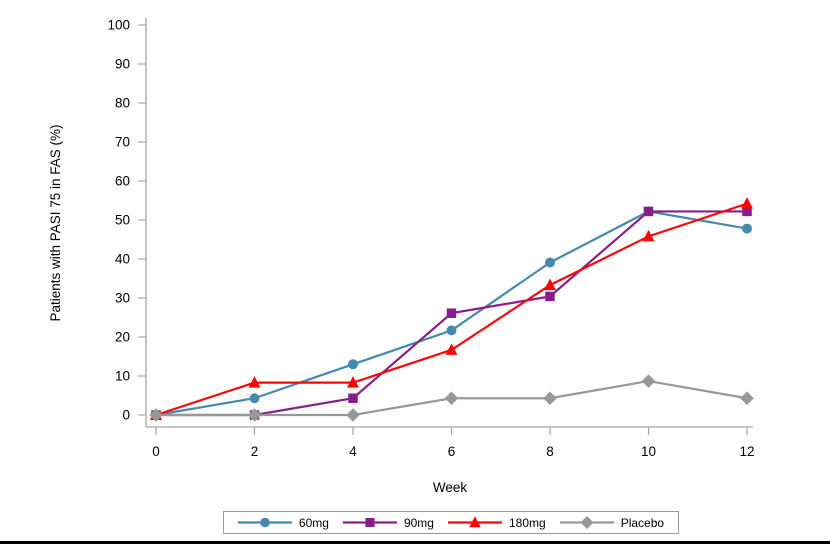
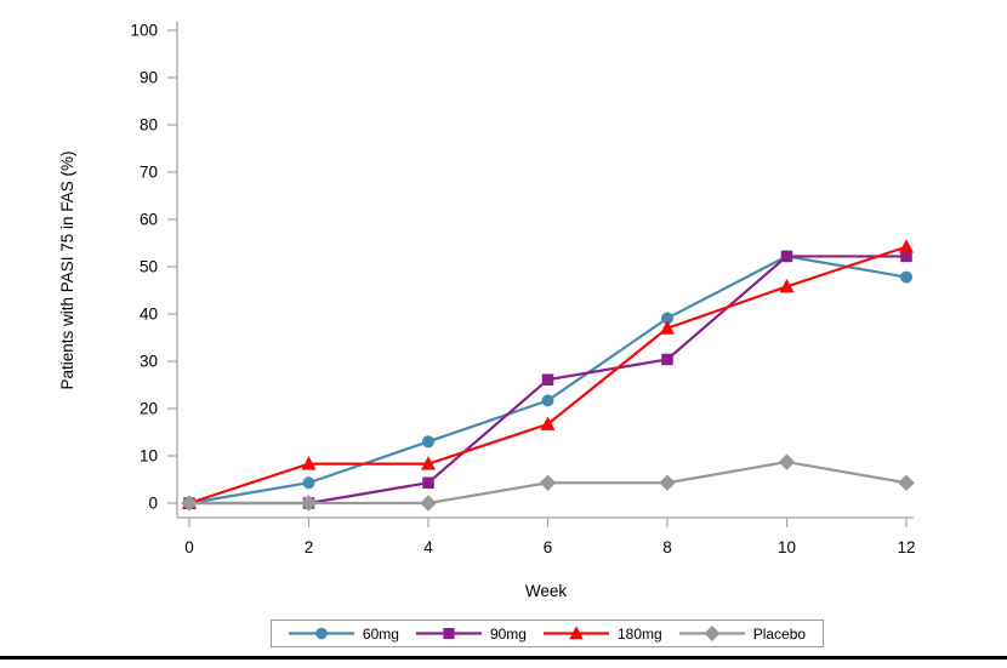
180mg/8: 33 -> 37
